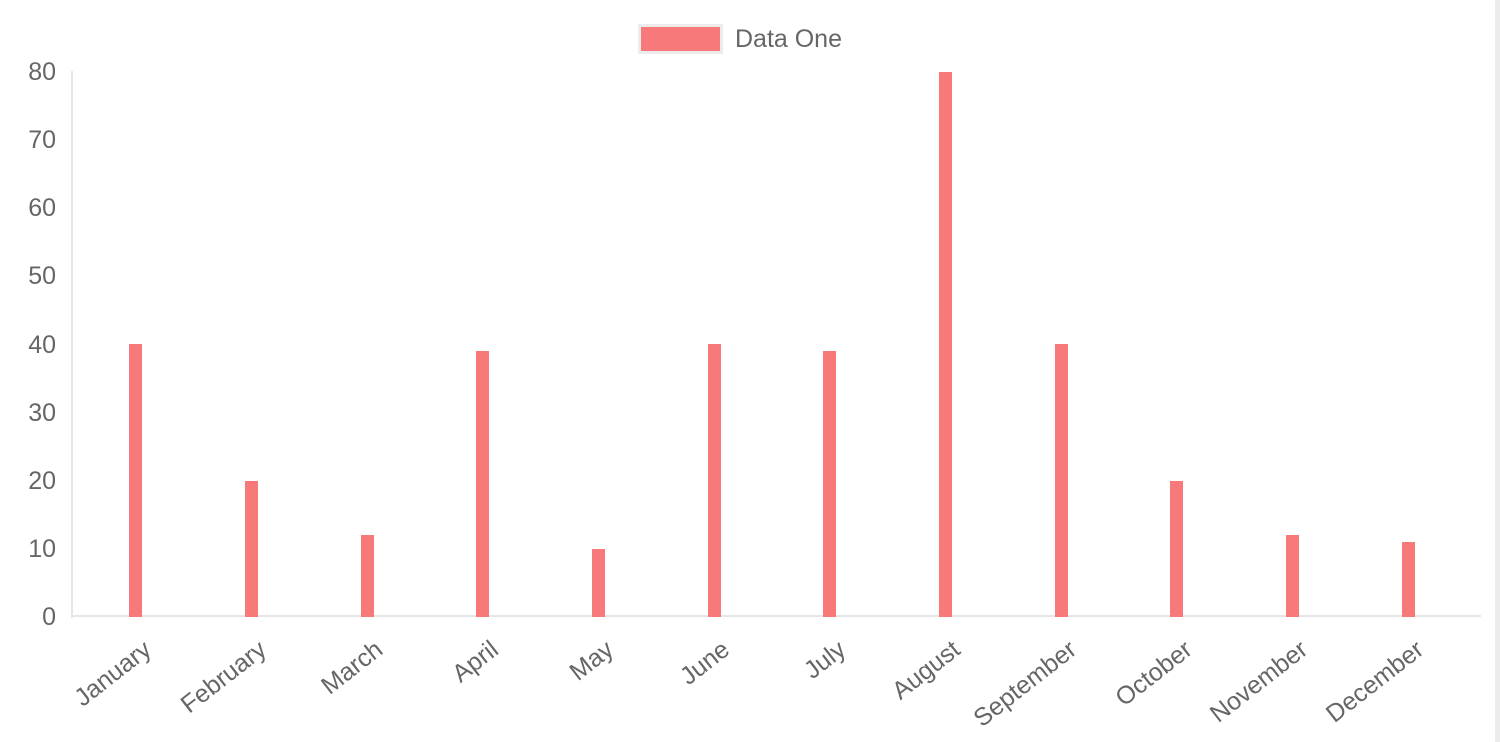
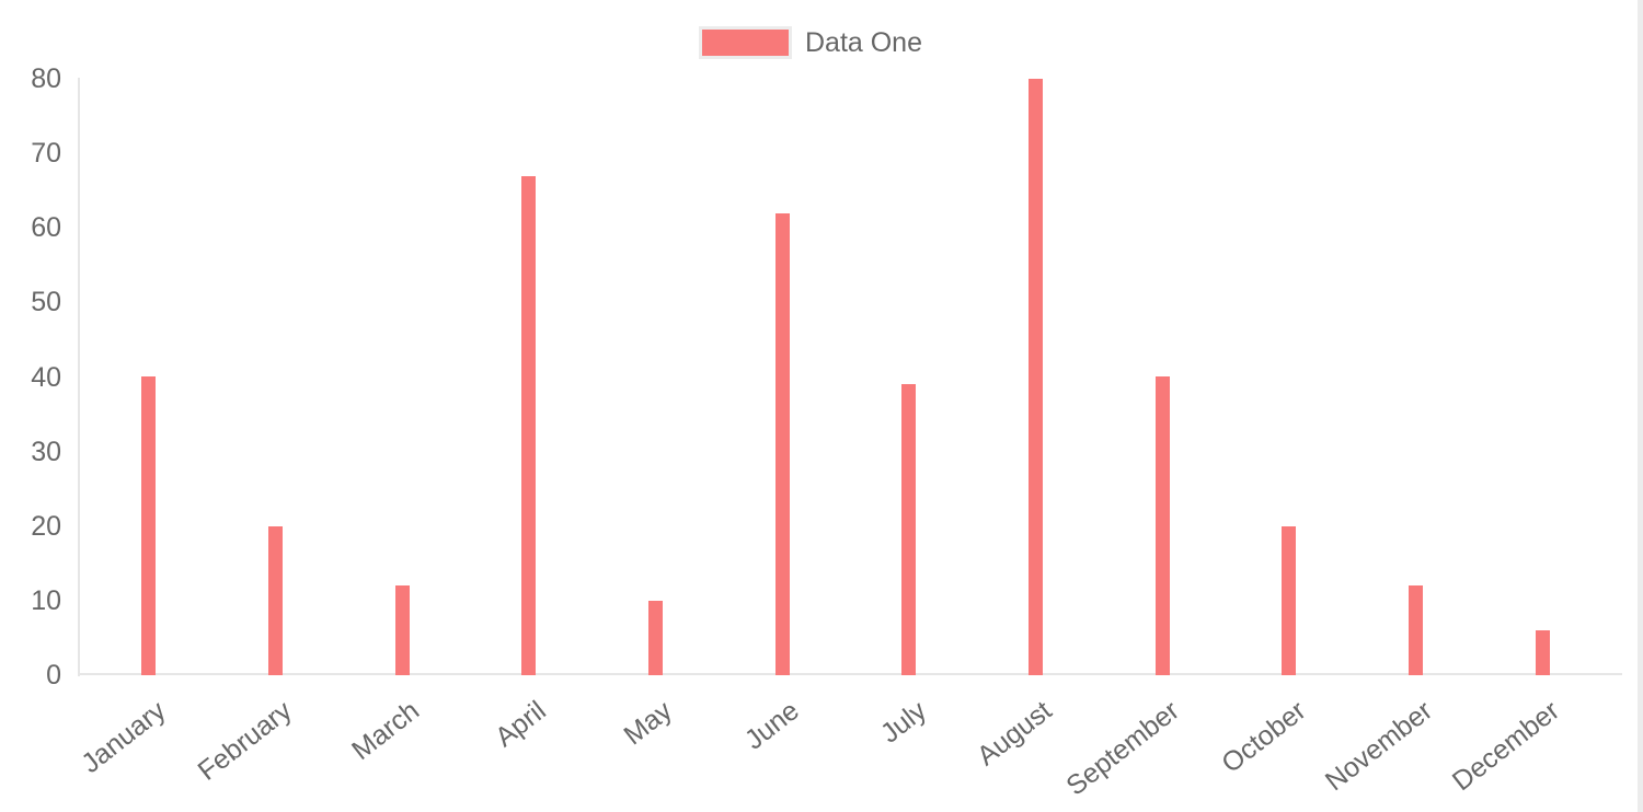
April: 39 -> 67
June: 40 -> 62
December: 11 -> 6
